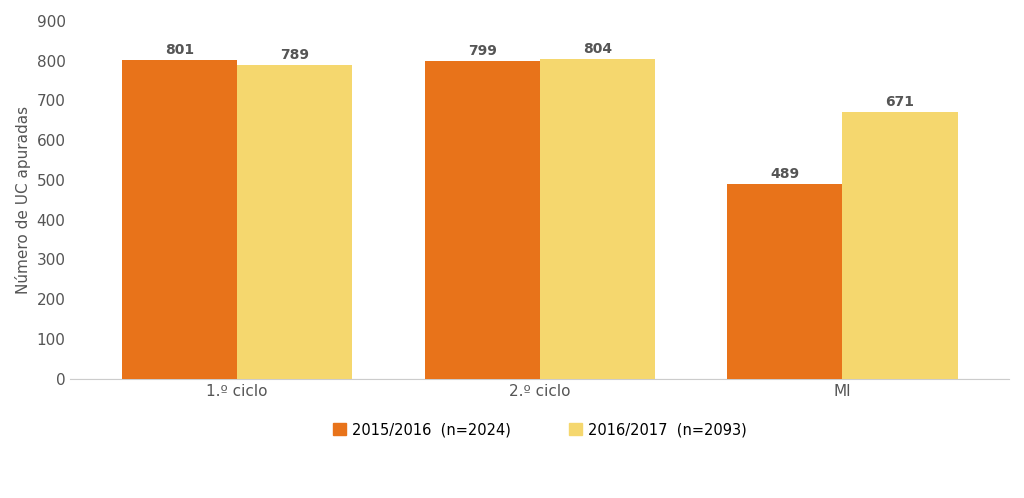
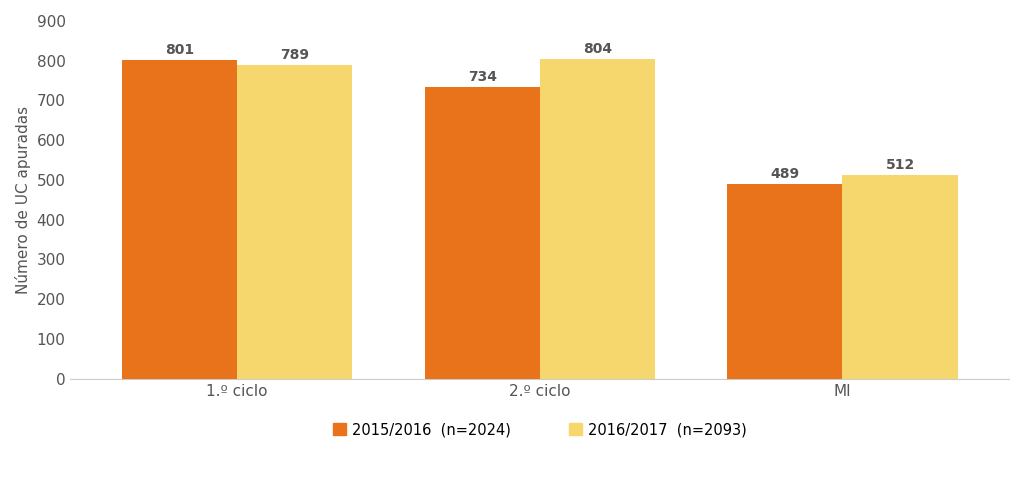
2015/2016 (n=2024)/2.º ciclo: 799 -> 734
2016/2017 (n=2093)/MI: 671 -> 512
